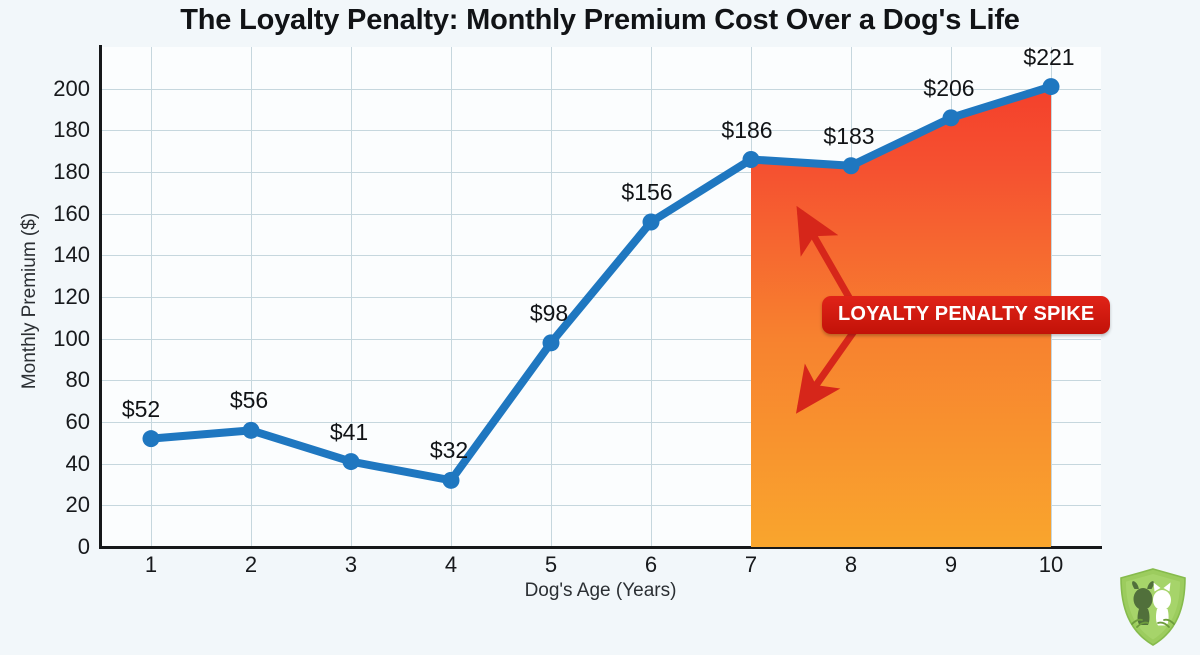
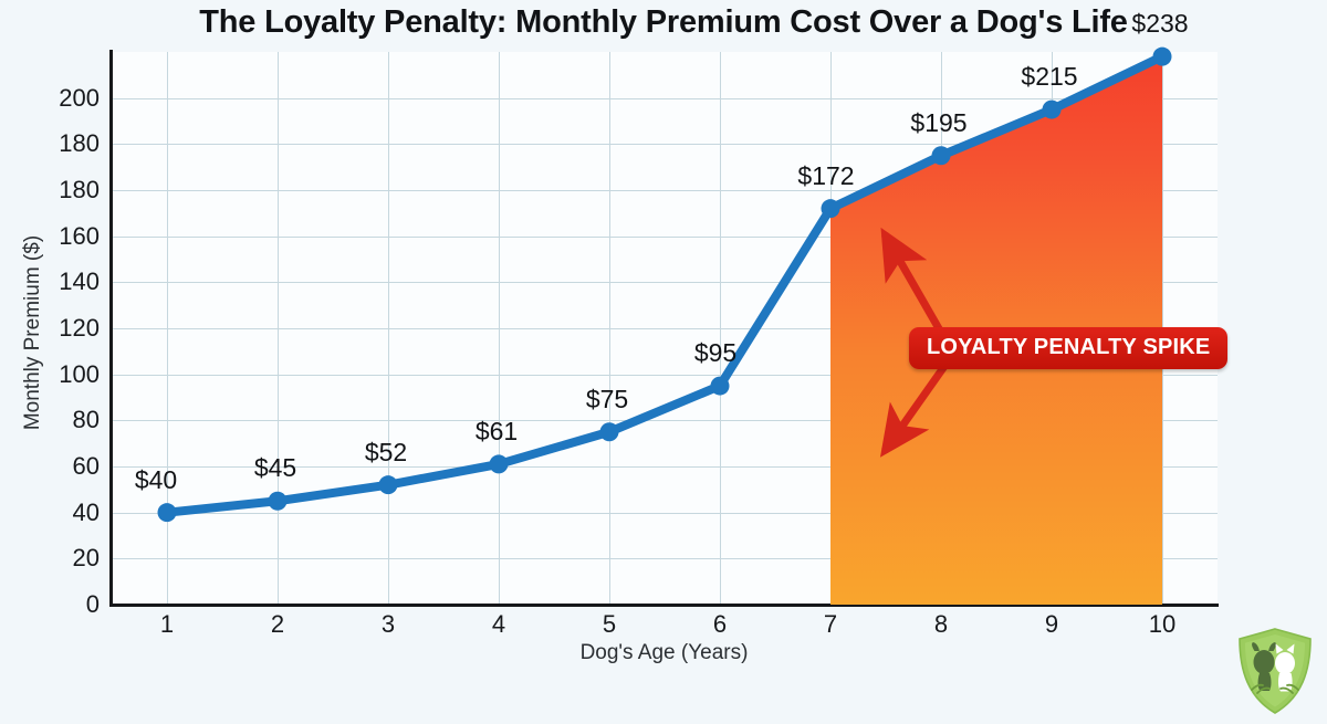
1: $52 -> $40
2: $56 -> $45
3: $41 -> $52
4: $32 -> $61
5: $98 -> $75
6: $156 -> $95
7: $186 -> $172
8: $183 -> $195
9: $206 -> $215
10: $221 -> $238
